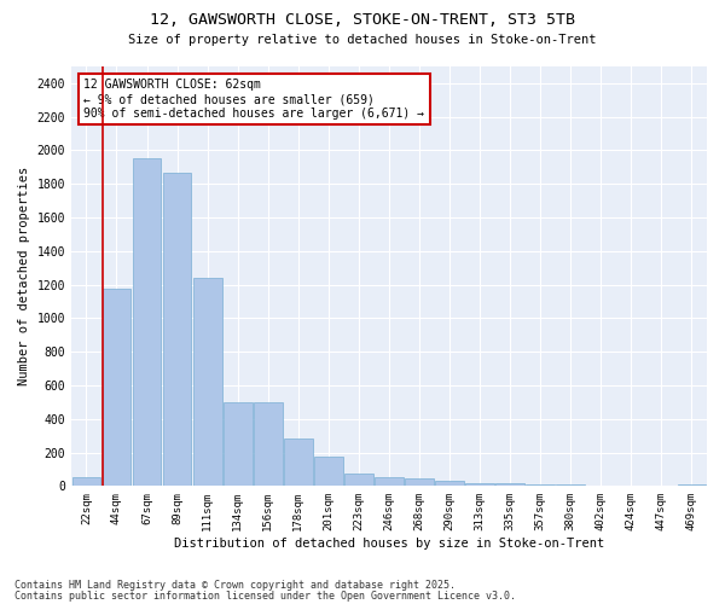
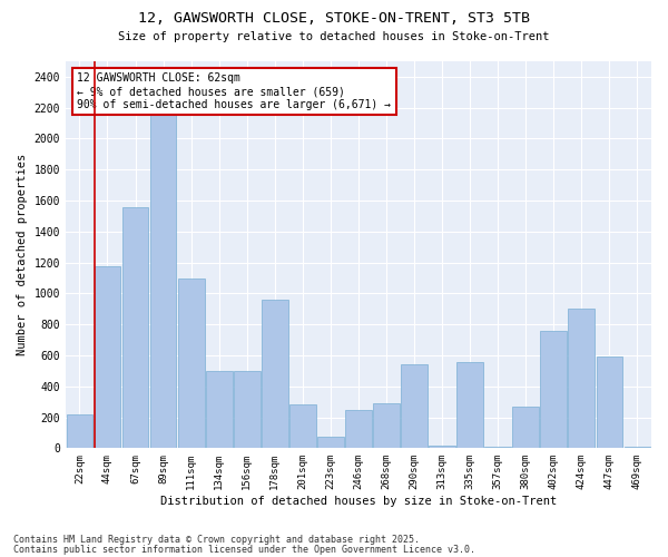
22sqm: 50 -> 220
67sqm: 1950 -> 1560
89sqm: 1870 -> 2160
111sqm: 1240 -> 1100
178sqm: 280 -> 960
201sqm: 180 -> 280
246sqm: 50 -> 250
268sqm: 40 -> 290
290sqm: 30 -> 540
335sqm: 20 -> 560
380sqm: 10 -> 270
402sqm: 0 -> 760
424sqm: 0 -> 900
447sqm: 0 -> 590
